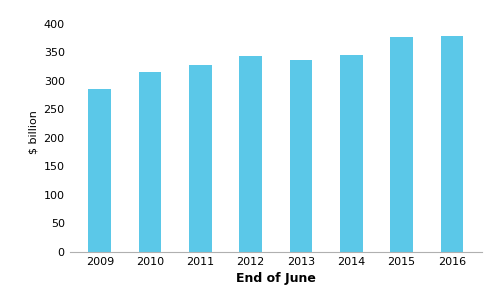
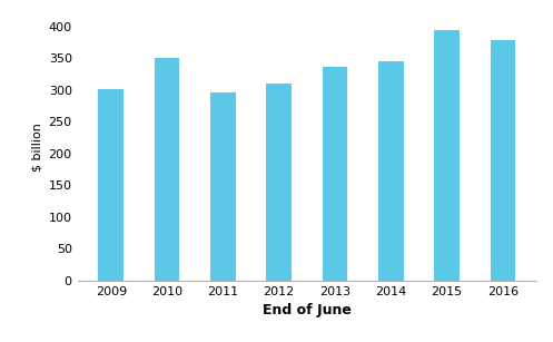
2009: 285 -> 302
2010: 315 -> 350
2011: 327 -> 296
2012: 343 -> 310
2015: 377 -> 394
